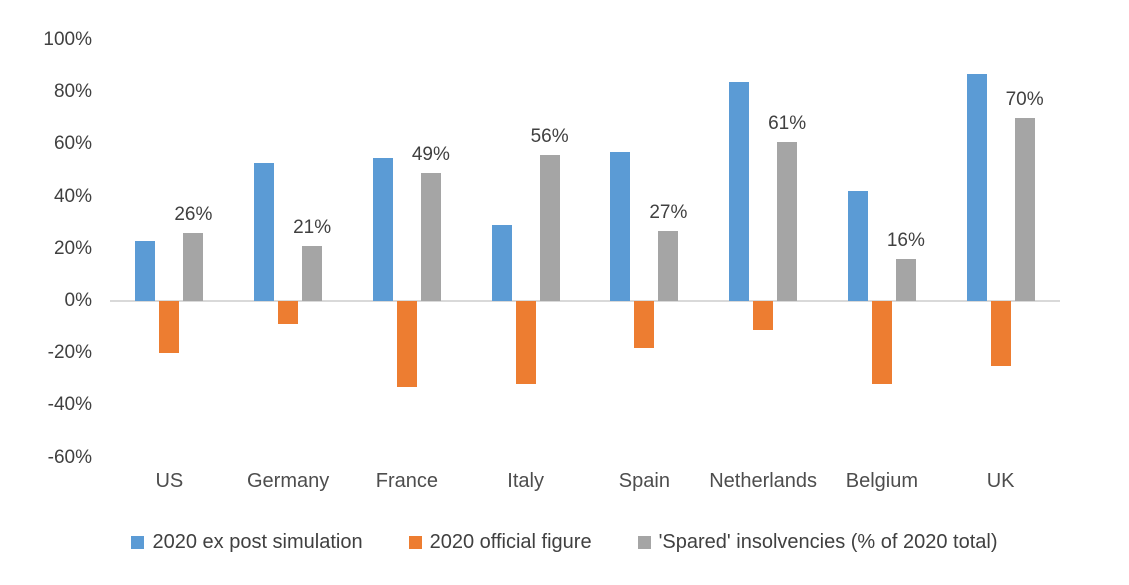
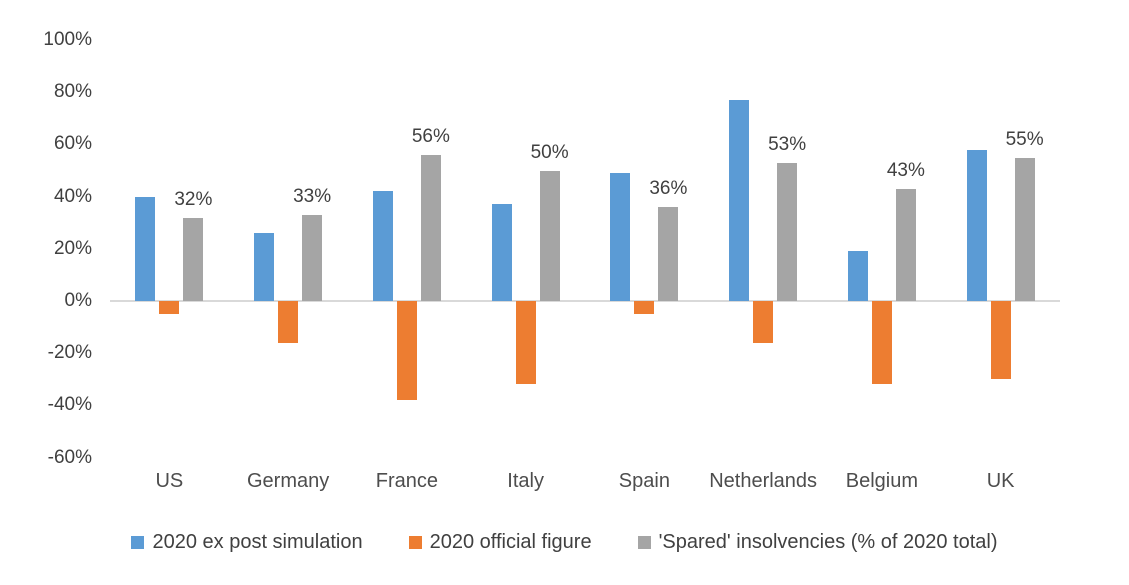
2020 ex post simulation/US: 23% -> 40%
2020 official figure/US: -20% -> -5%
'Spared' insolvencies (% of 2020 total)/US: 26% -> 32%
2020 ex post simulation/Germany: 53% -> 26%
2020 official figure/Germany: -9% -> -16%
'Spared' insolvencies (% of 2020 total)/Germany: 21% -> 33%
2020 ex post simulation/France: 55% -> 42%
2020 official figure/France: -33% -> -38%
'Spared' insolvencies (% of 2020 total)/France: 49% -> 56%
2020 ex post simulation/Italy: 29% -> 37%
'Spared' insolvencies (% of 2020 total)/Italy: 56% -> 50%
2020 ex post simulation/Spain: 57% -> 49%
2020 official figure/Spain: -18% -> -5%
'Spared' insolvencies (% of 2020 total)/Spain: 27% -> 36%
2020 ex post simulation/Netherlands: 84% -> 77%
2020 official figure/Netherlands: -11% -> -16%
'Spared' insolvencies (% of 2020 total)/Netherlands: 61% -> 53%
2020 ex post simulation/Belgium: 42% -> 19%
'Spared' insolvencies (% of 2020 total)/Belgium: 16% -> 43%
2020 ex post simulation/UK: 87% -> 58%
2020 official figure/UK: -25% -> -30%
'Spared' insolvencies (% of 2020 total)/UK: 70% -> 55%
